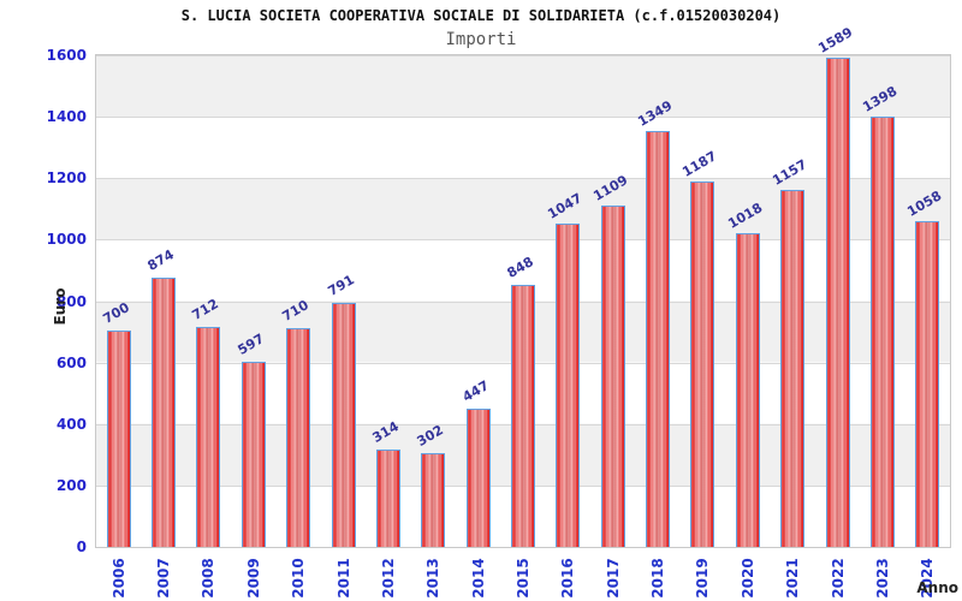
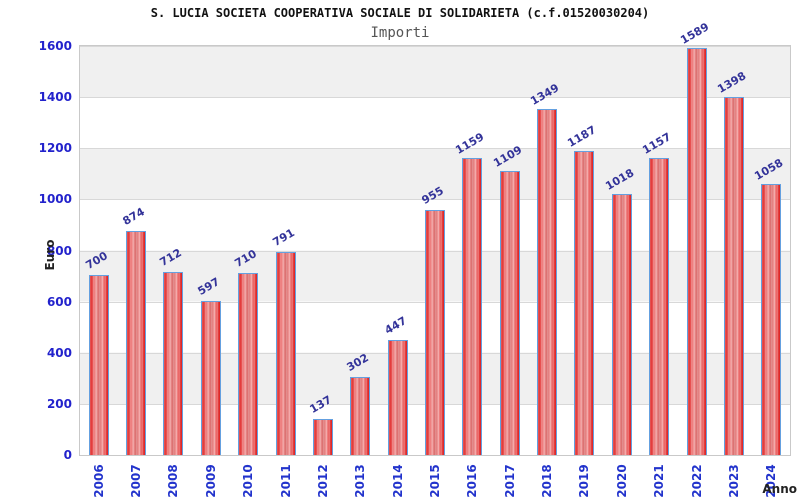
2012: 314 -> 137
2015: 848 -> 955
2016: 1047 -> 1159
